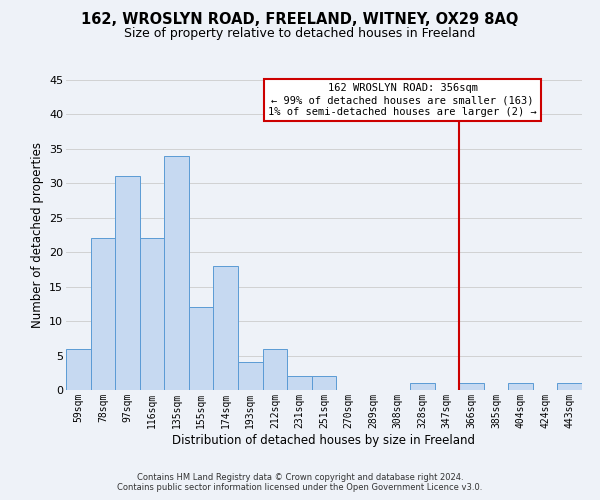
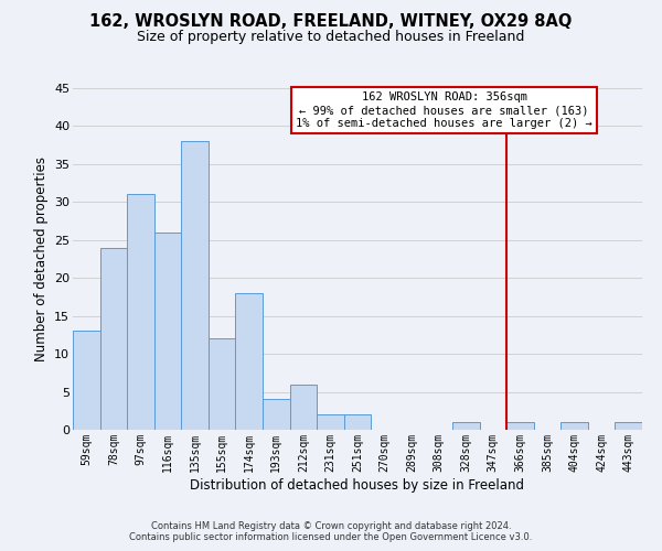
59sqm: 6 -> 13
78sqm: 22 -> 24
116sqm: 22 -> 26
135sqm: 34 -> 38
